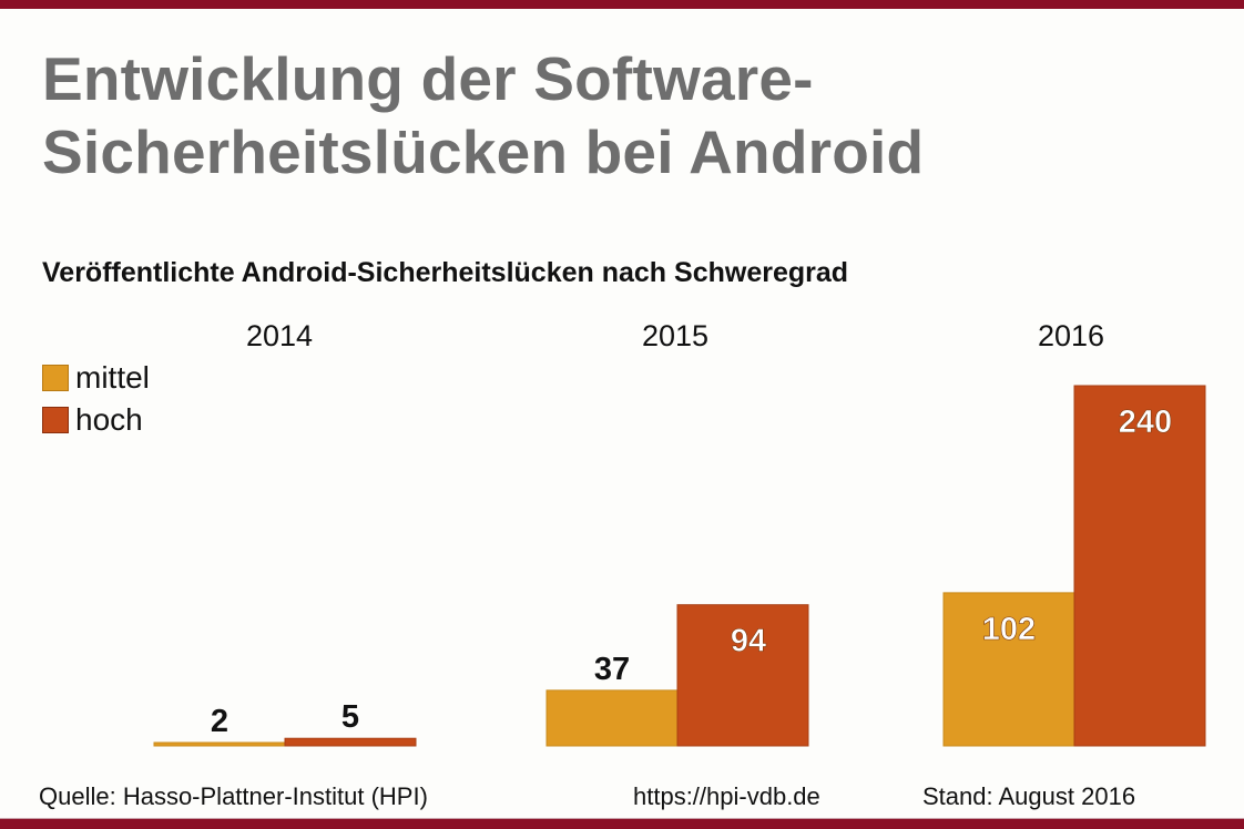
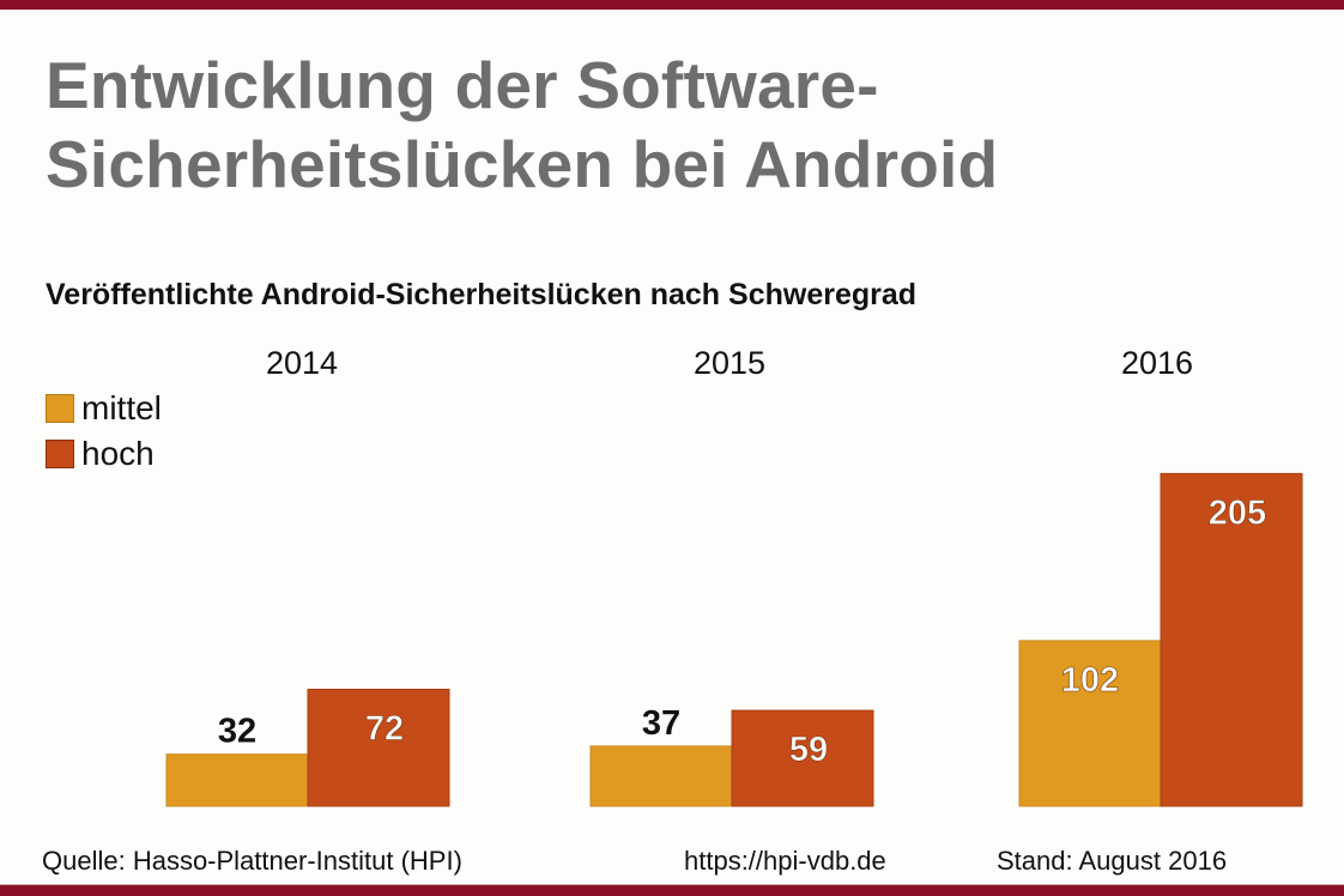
mittel/2014: 2 -> 32
hoch/2014: 5 -> 72
hoch/2015: 94 -> 59
hoch/2016: 240 -> 205
